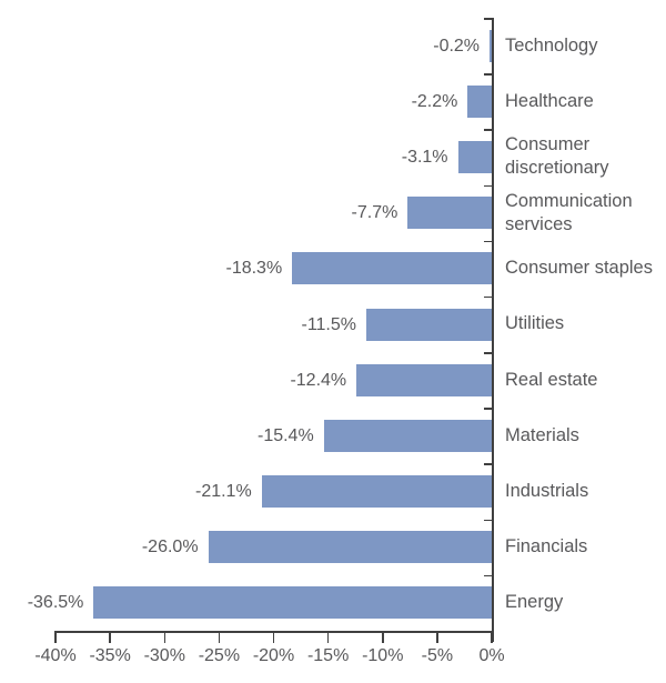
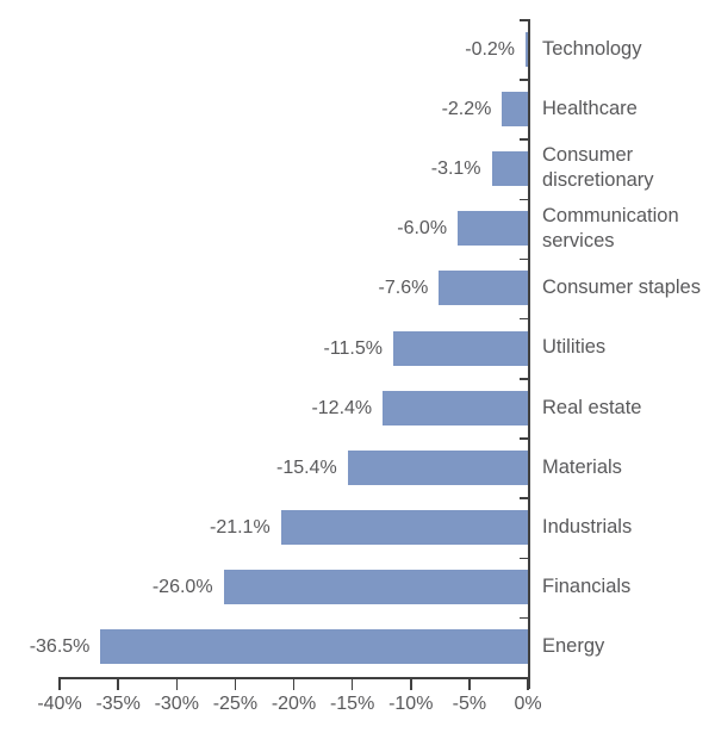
Communication services: -7.7% -> -6.0%
Consumer staples: -18.3% -> -7.6%
